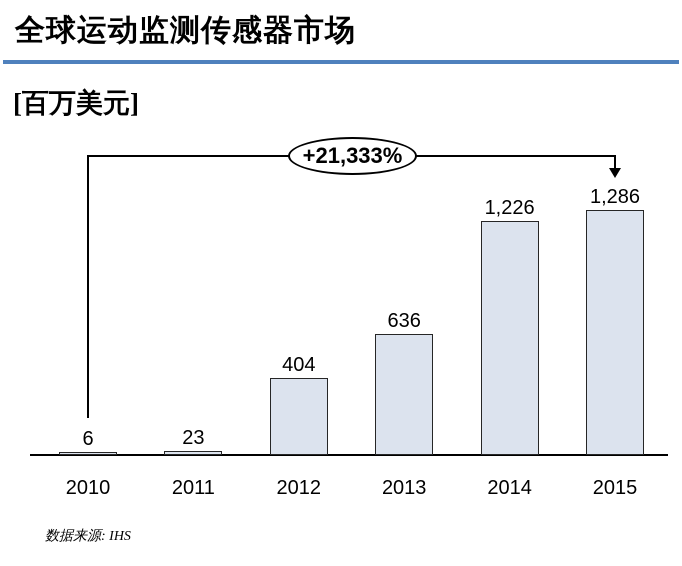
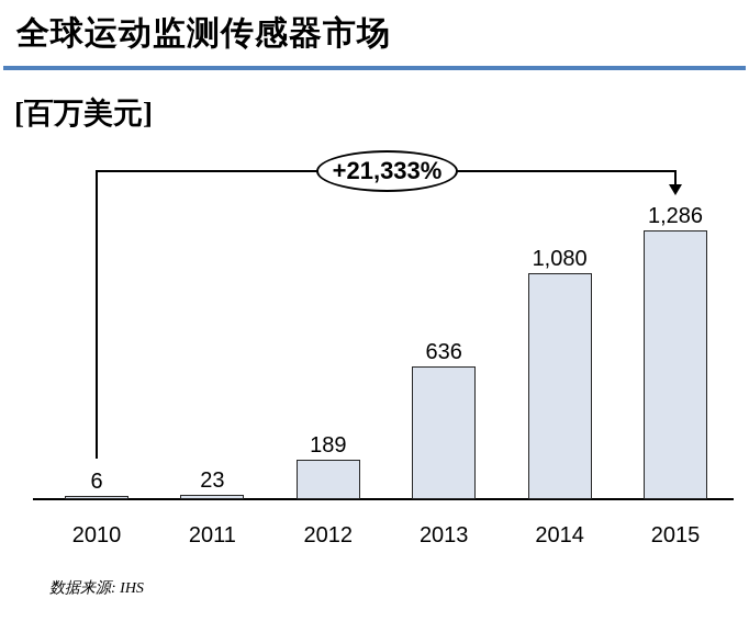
2012: 404 -> 189
2014: 1,226 -> 1,080
